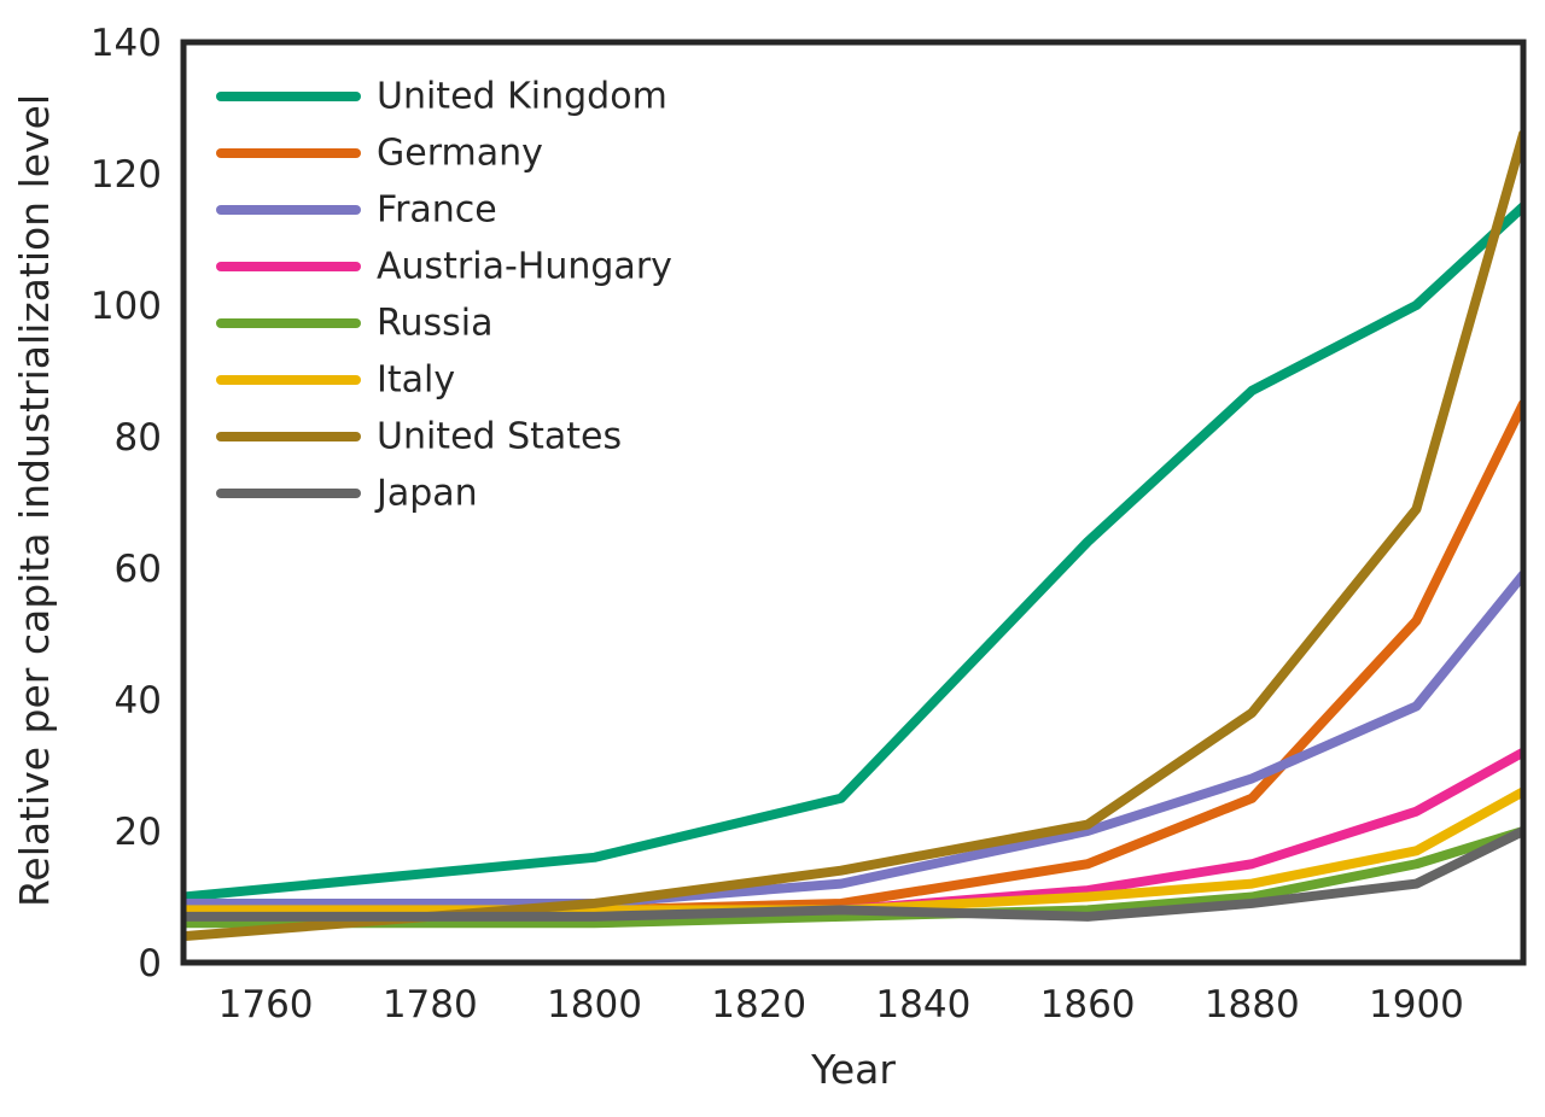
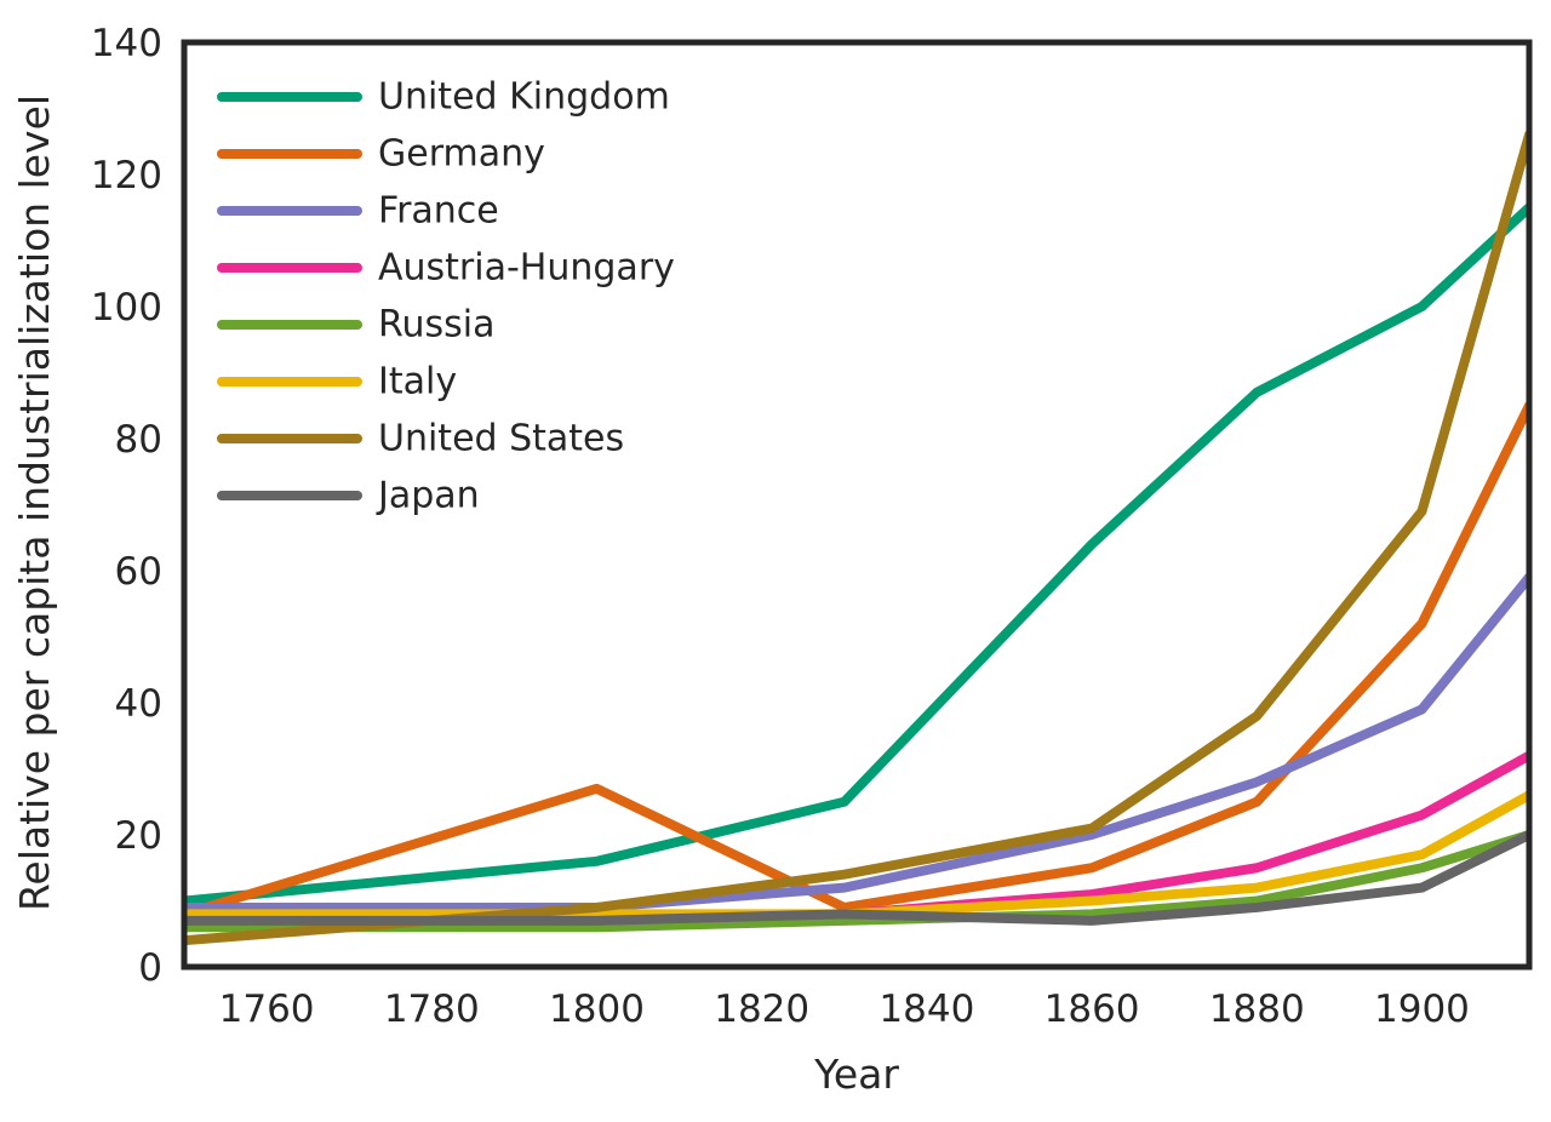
Germany/1800: 8 -> 27
